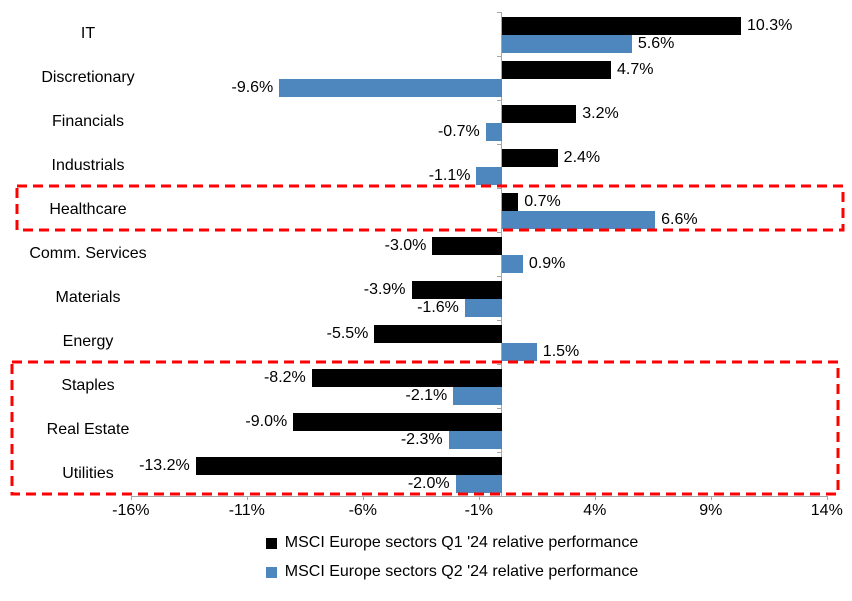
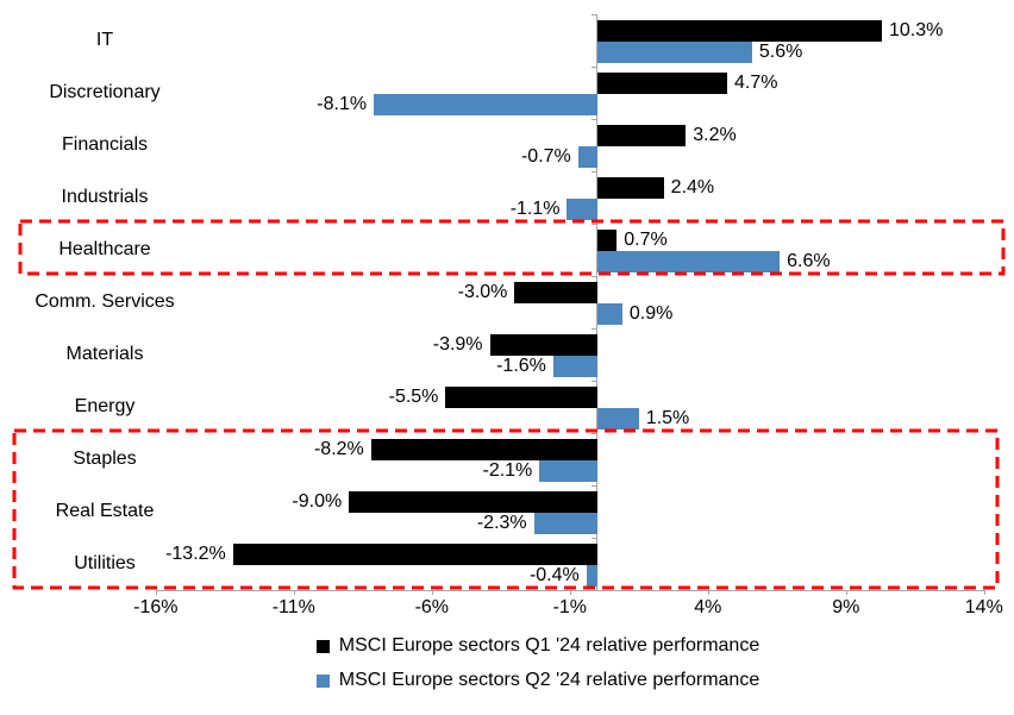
MSCI Europe sectors Q2 '24 relative performance/Discretionary: -9.6% -> -8.1%
MSCI Europe sectors Q2 '24 relative performance/Utilities: -2.0% -> -0.4%
